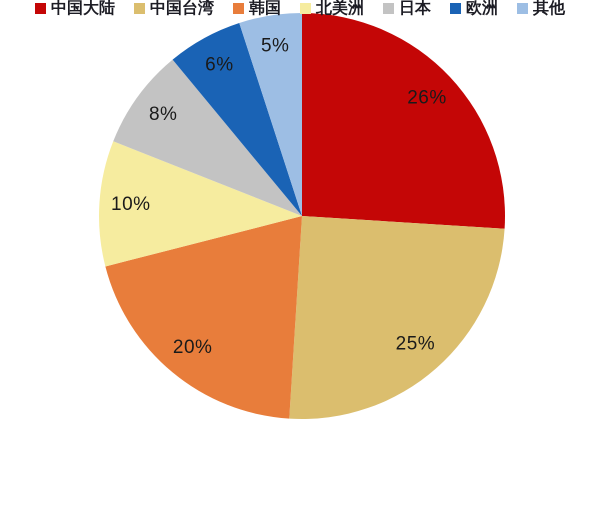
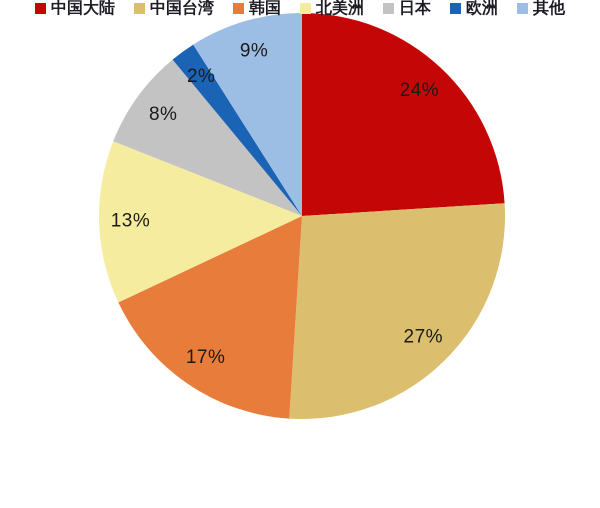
中国大陆: 26% -> 24%
中国台湾: 25% -> 27%
韩国: 20% -> 17%
北美洲: 10% -> 13%
欧洲: 6% -> 2%
其他: 5% -> 9%
